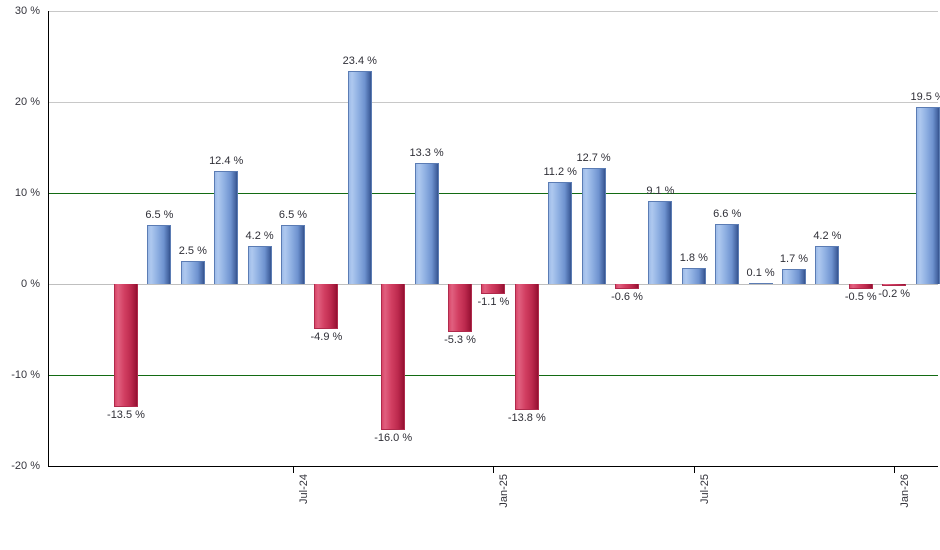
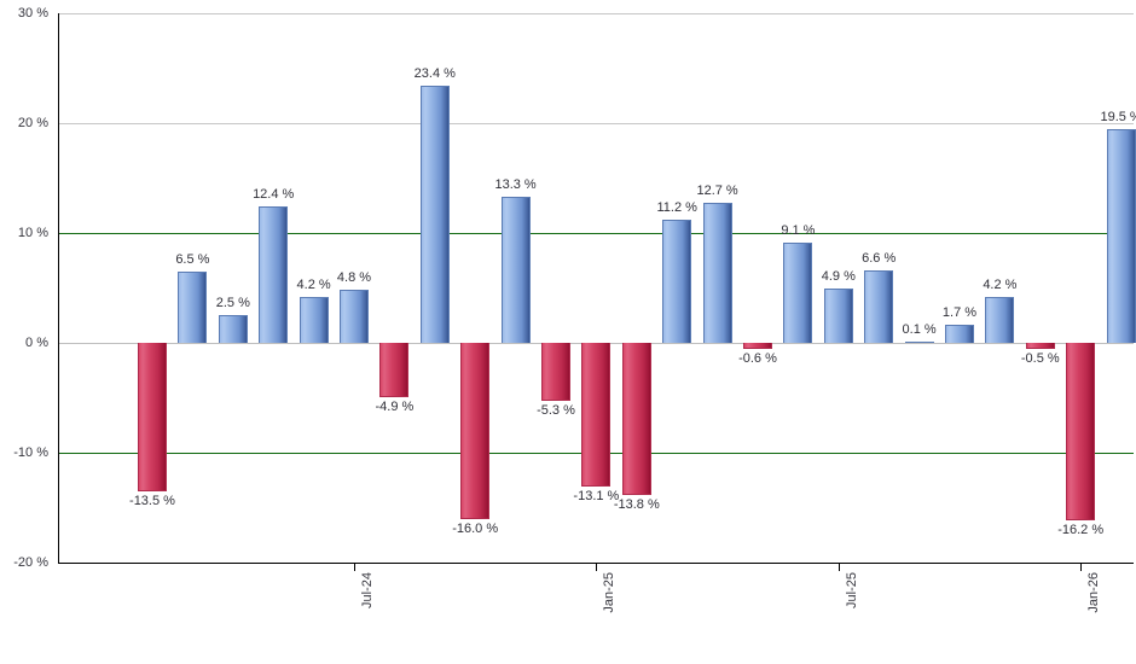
Jul-24: 6.5 -> 4.8
Jan-25: -1.1 -> -13.1
Jul-25: 1.8 -> 4.9
Jan-26: -0.2 -> -16.2
